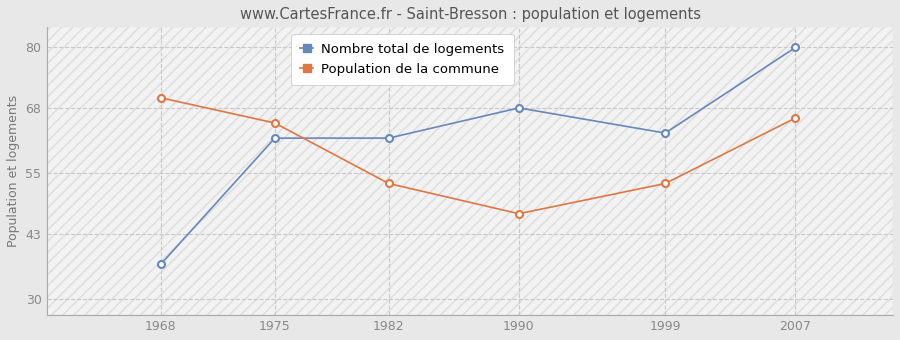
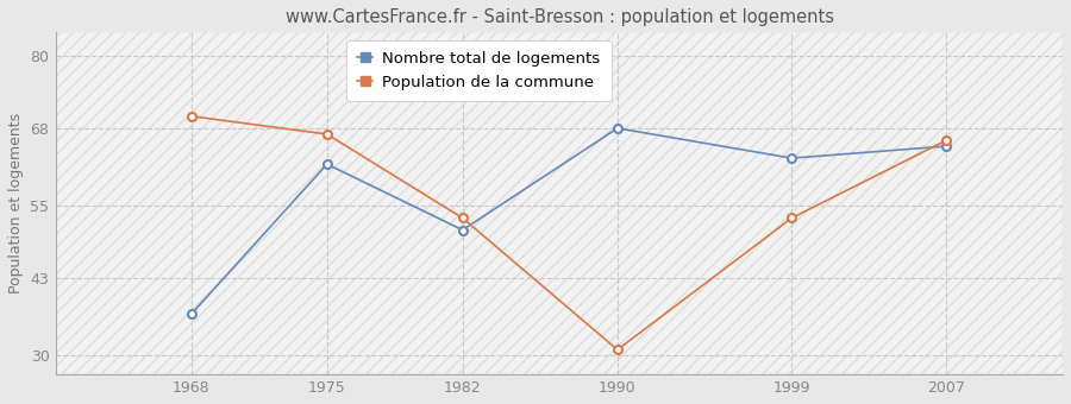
Population de la commune/1975: 65 -> 67
Nombre total de logements/1982: 62 -> 51
Population de la commune/1990: 47 -> 31
Nombre total de logements/2007: 80 -> 65
